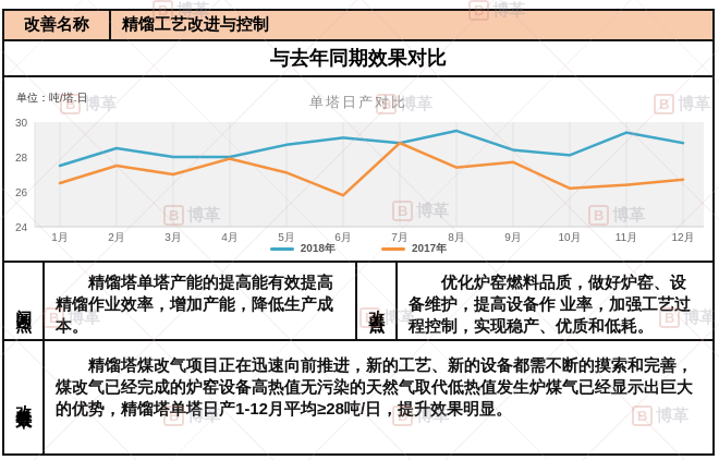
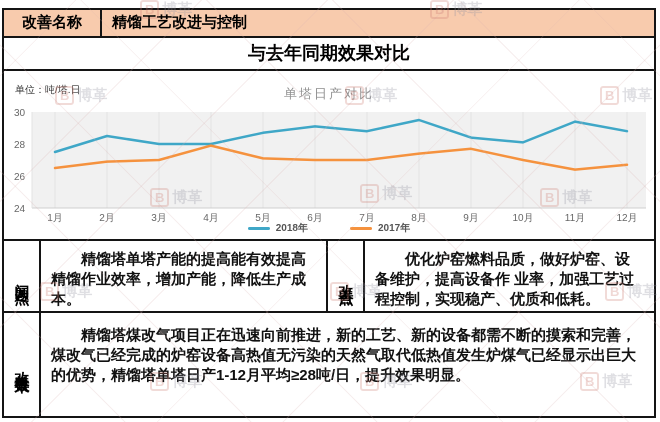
2017年/2月: 27.5 -> 26.9
2017年/6月: 25.8 -> 27.0
2017年/7月: 28.8 -> 27.0
2017年/10月: 26.2 -> 27.0
